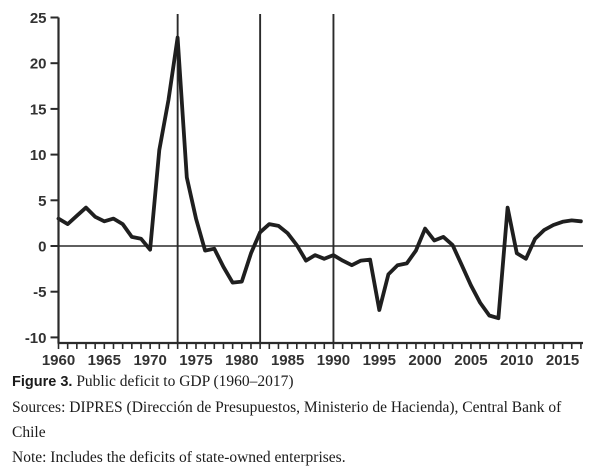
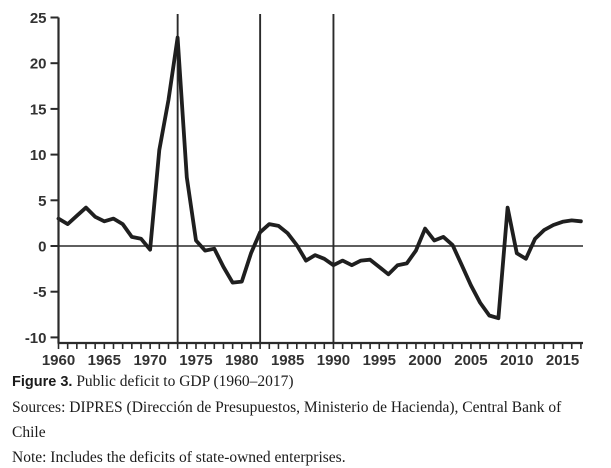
1975: 3 -> 1
1990: -1 -> -2
1995: -7 -> -2
